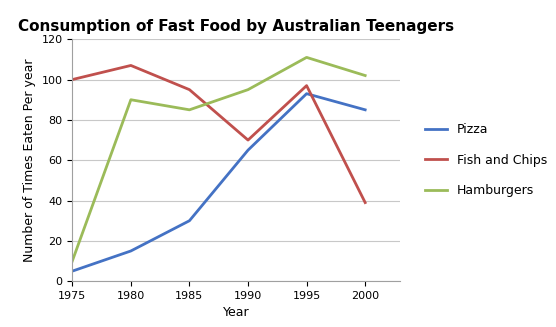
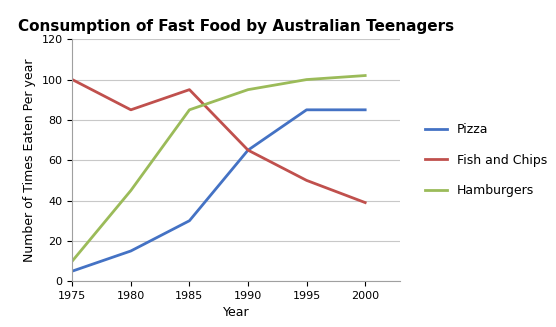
Fish and Chips/1980: 107 -> 85
Hamburgers/1980: 90 -> 45
Fish and Chips/1990: 70 -> 65
Pizza/1995: 93 -> 85
Fish and Chips/1995: 97 -> 50
Hamburgers/1995: 111 -> 100
